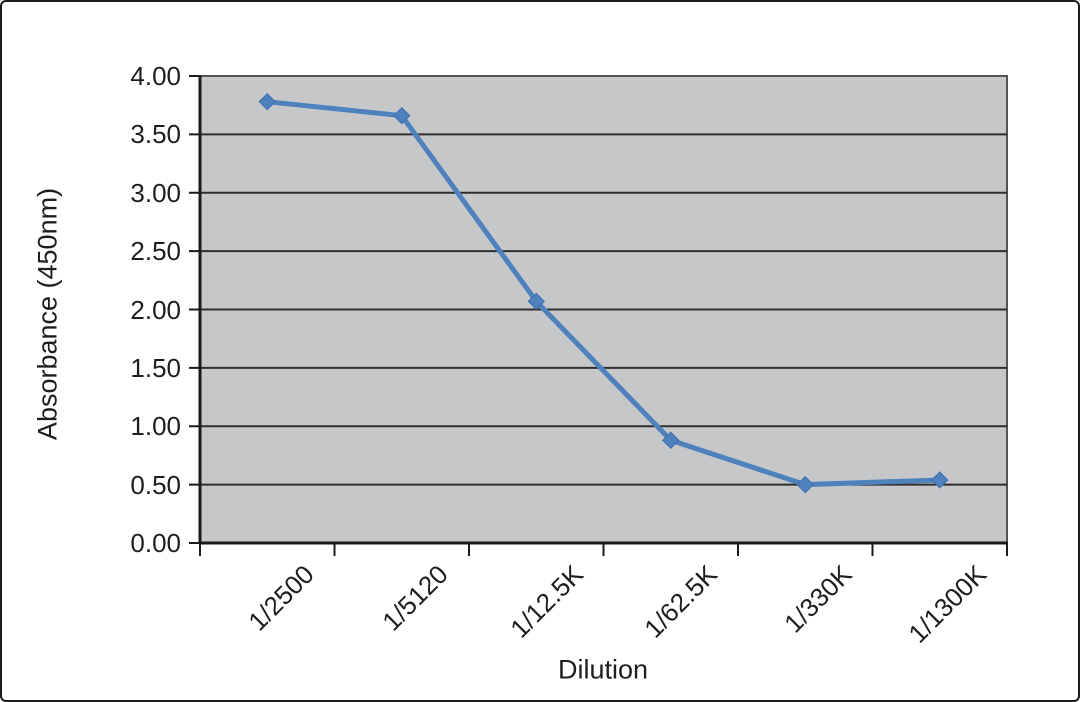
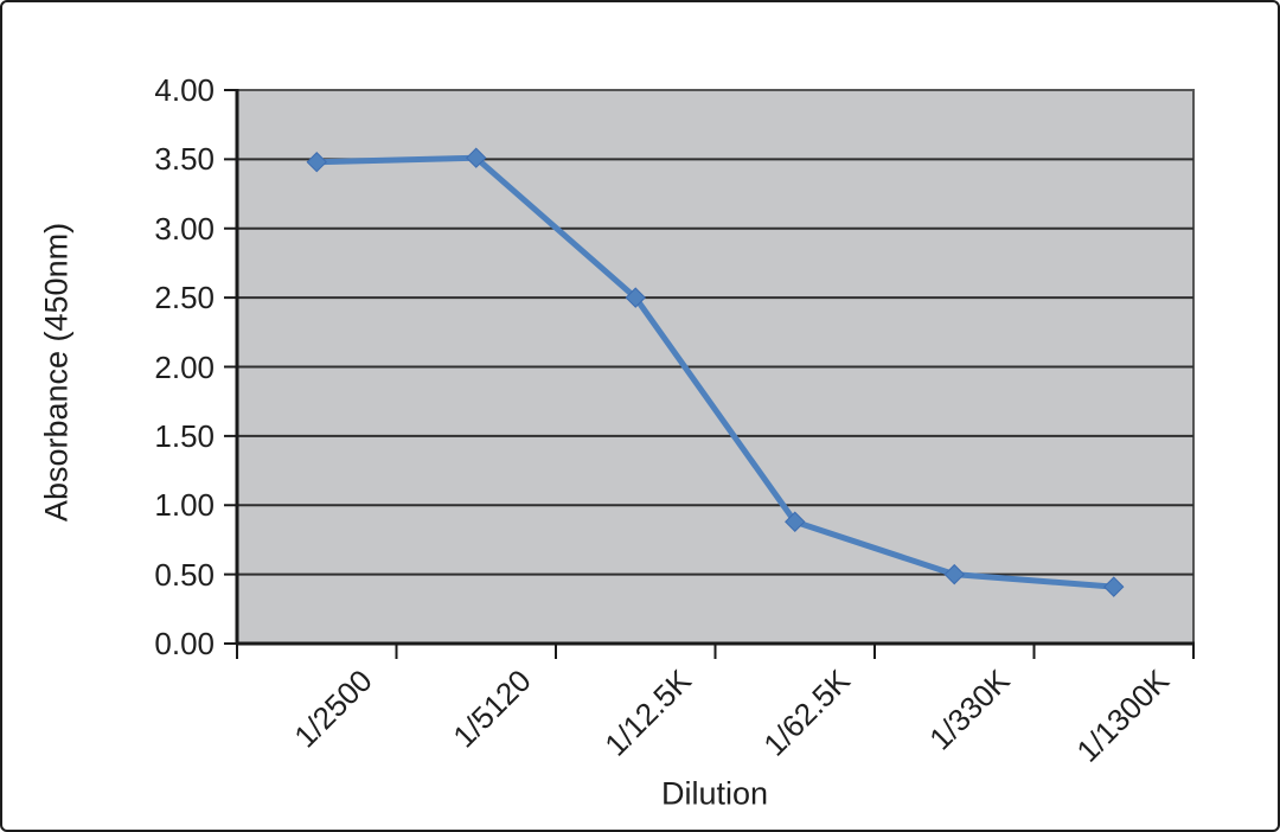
1/2500: 3.78 -> 3.48
1/5120: 3.66 -> 3.51
1/12.5K: 2.07 -> 2.50
1/1300K: 0.54 -> 0.41
